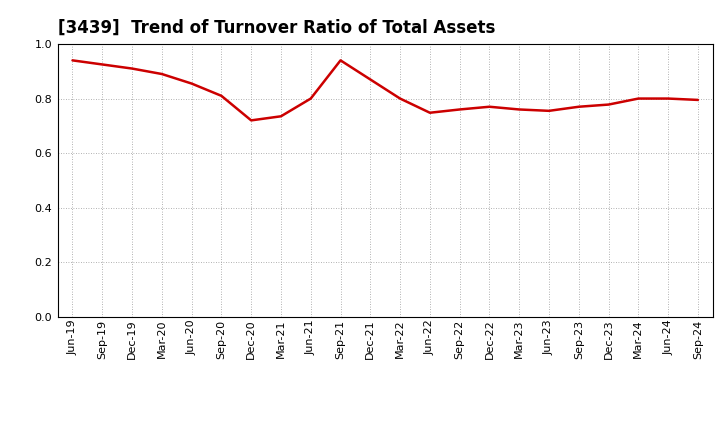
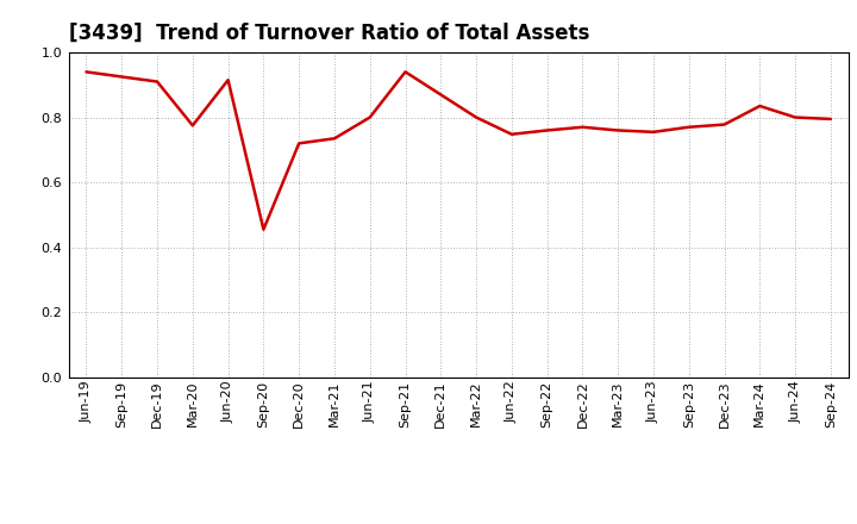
Mar-20: 0.890 -> 0.775
Jun-20: 0.855 -> 0.915
Sep-20: 0.810 -> 0.455
Mar-24: 0.800 -> 0.835
